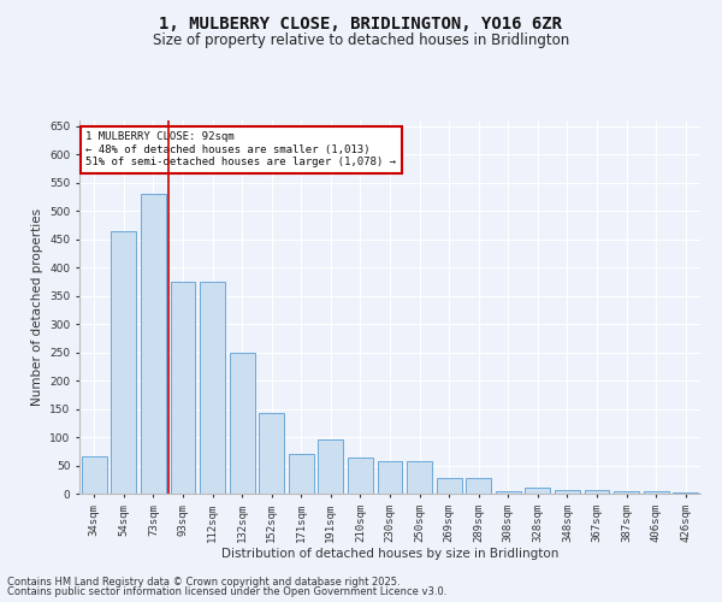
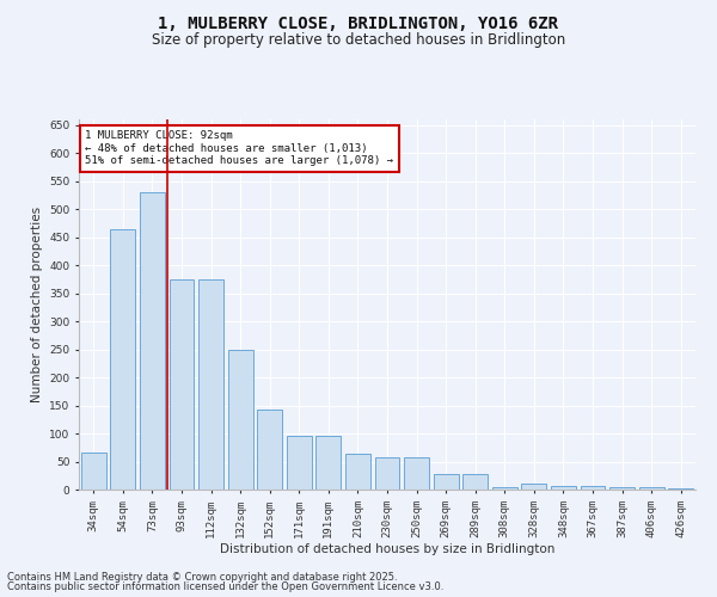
171sqm: 70 -> 95
